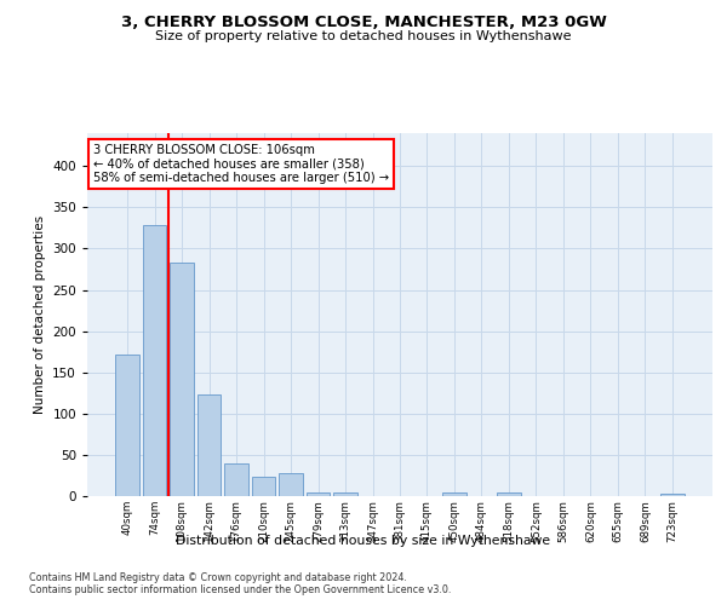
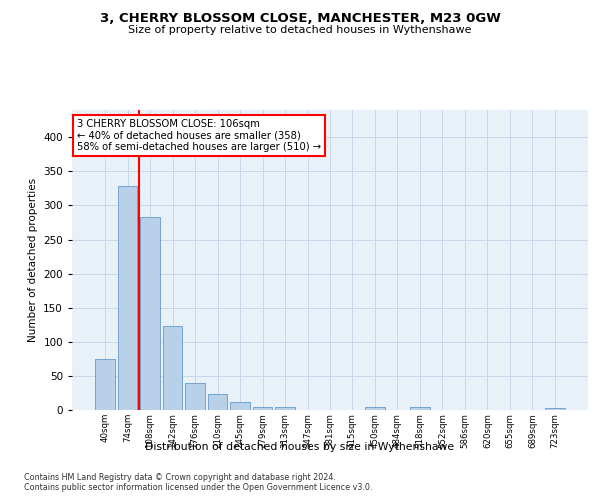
40sqm: 172 -> 75
245sqm: 28 -> 12
